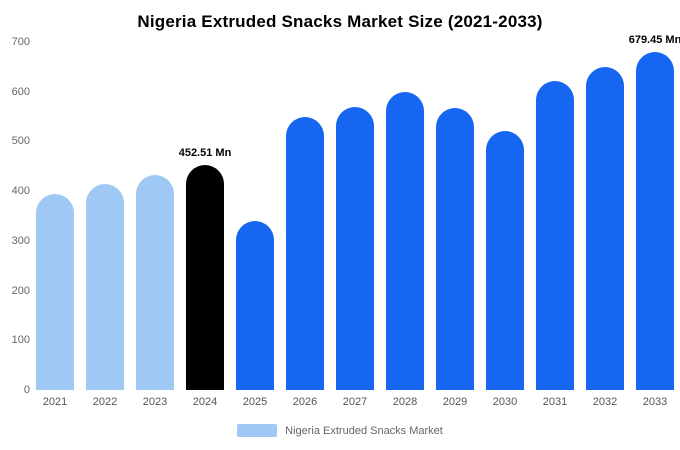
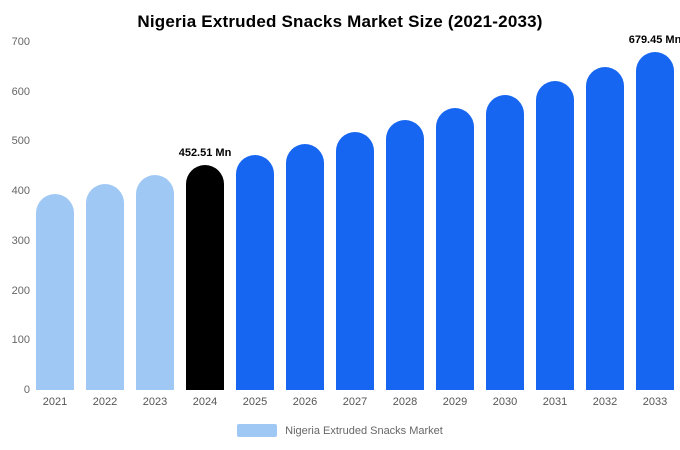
2025: 340 -> 470
2026: 550 -> 500
2027: 570 -> 520
2028: 600 -> 540
2030: 520 -> 590
